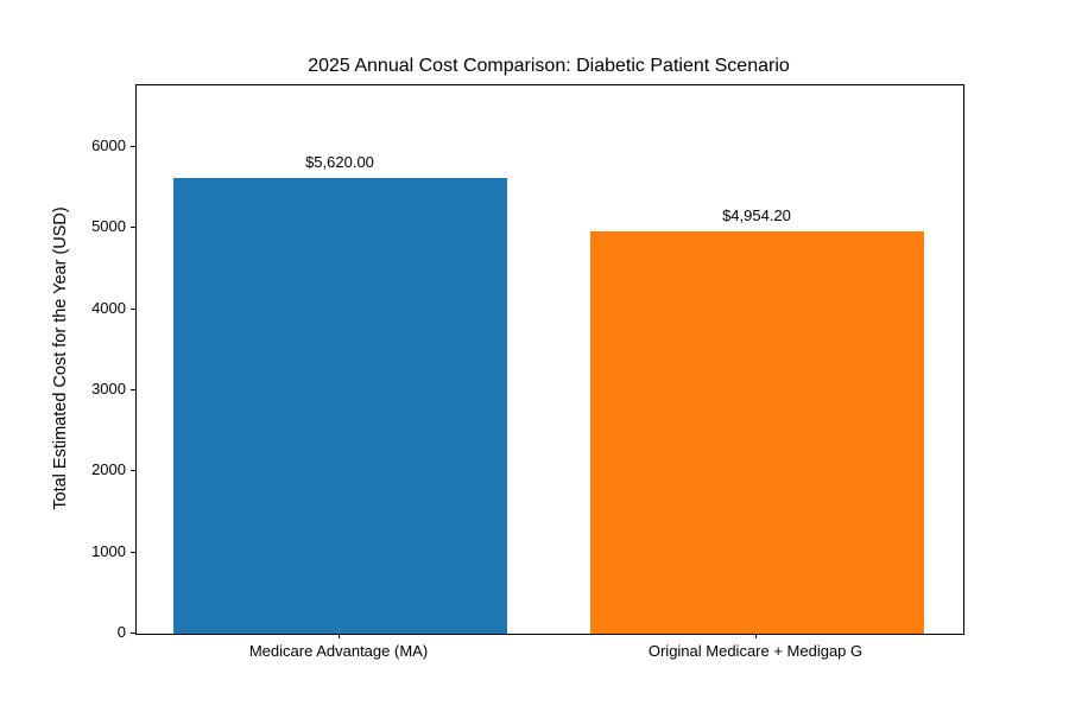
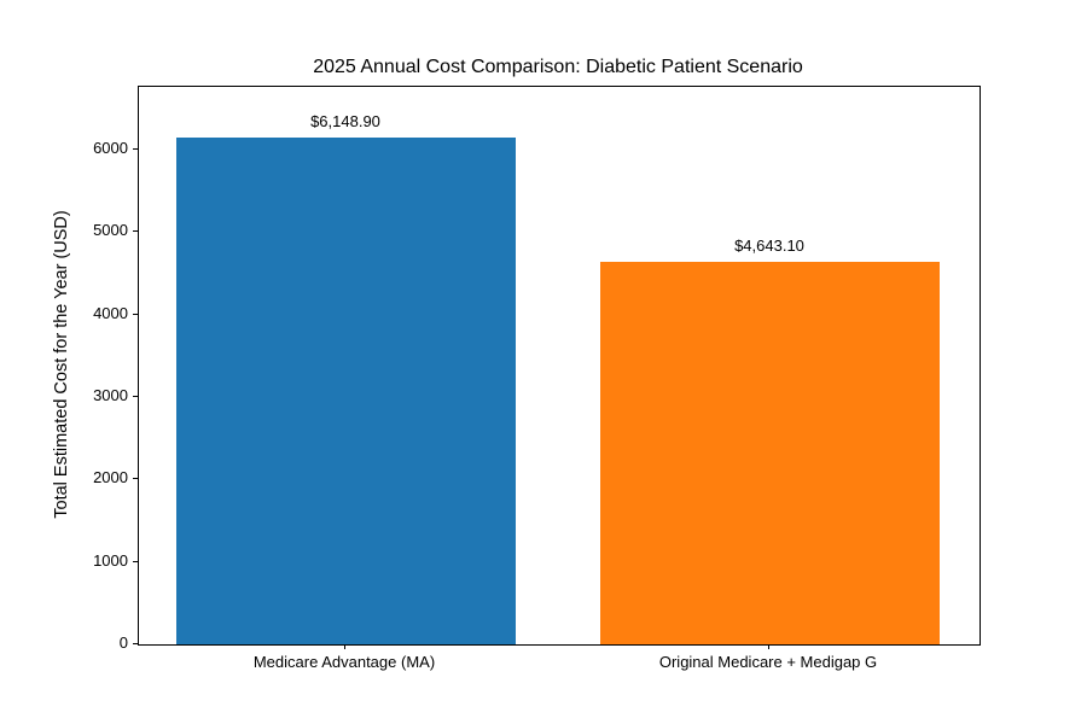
Medicare Advantage (MA): $5,620.00 -> $6,148.90
Original Medicare + Medigap G: $4,954.20 -> $4,643.10
